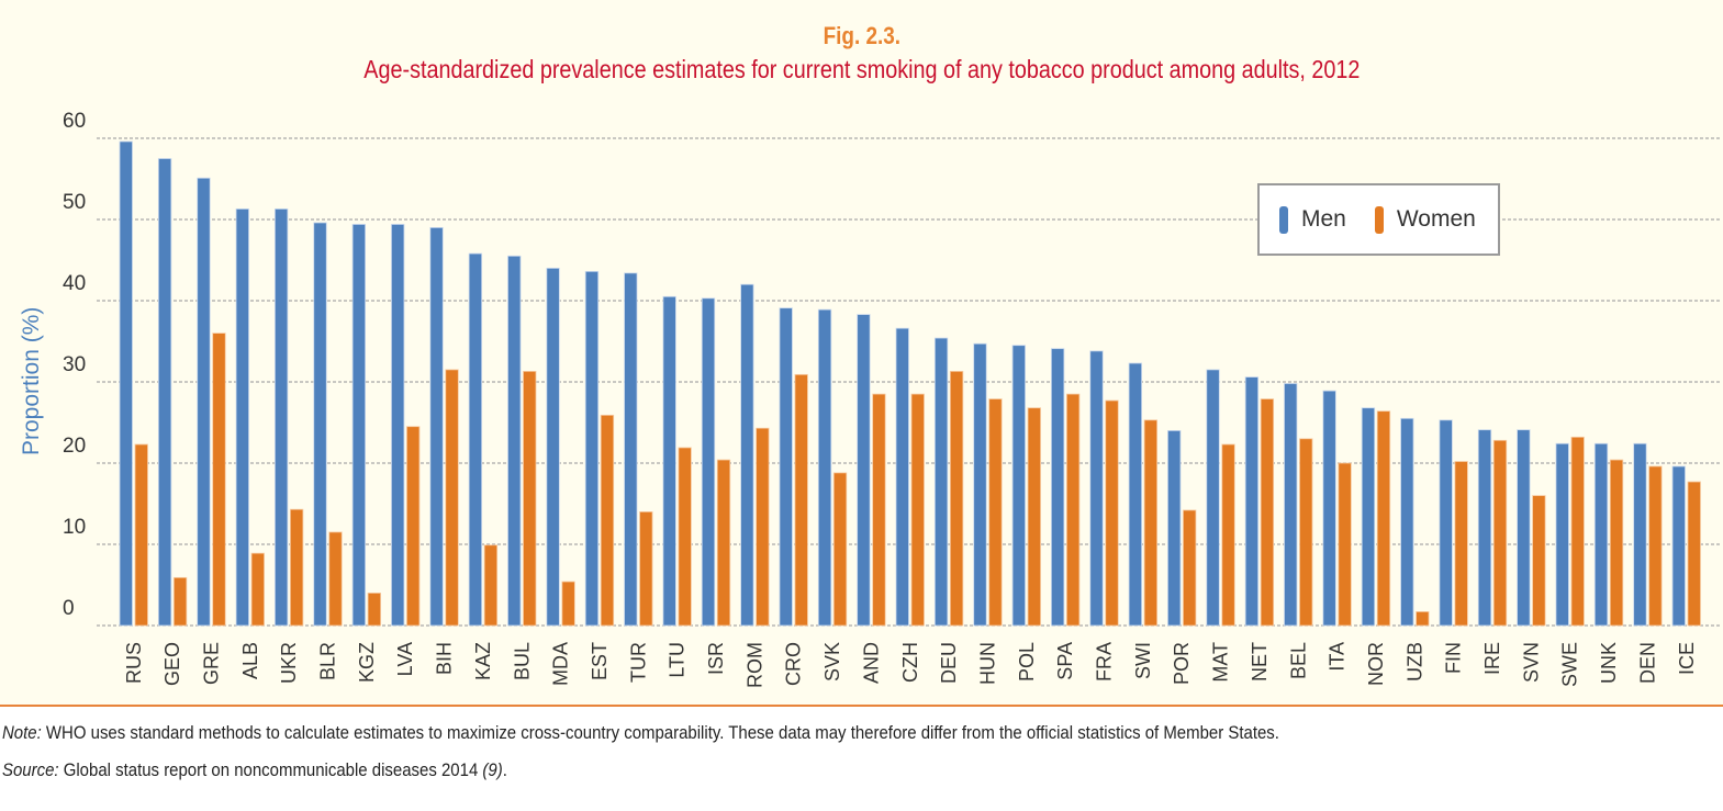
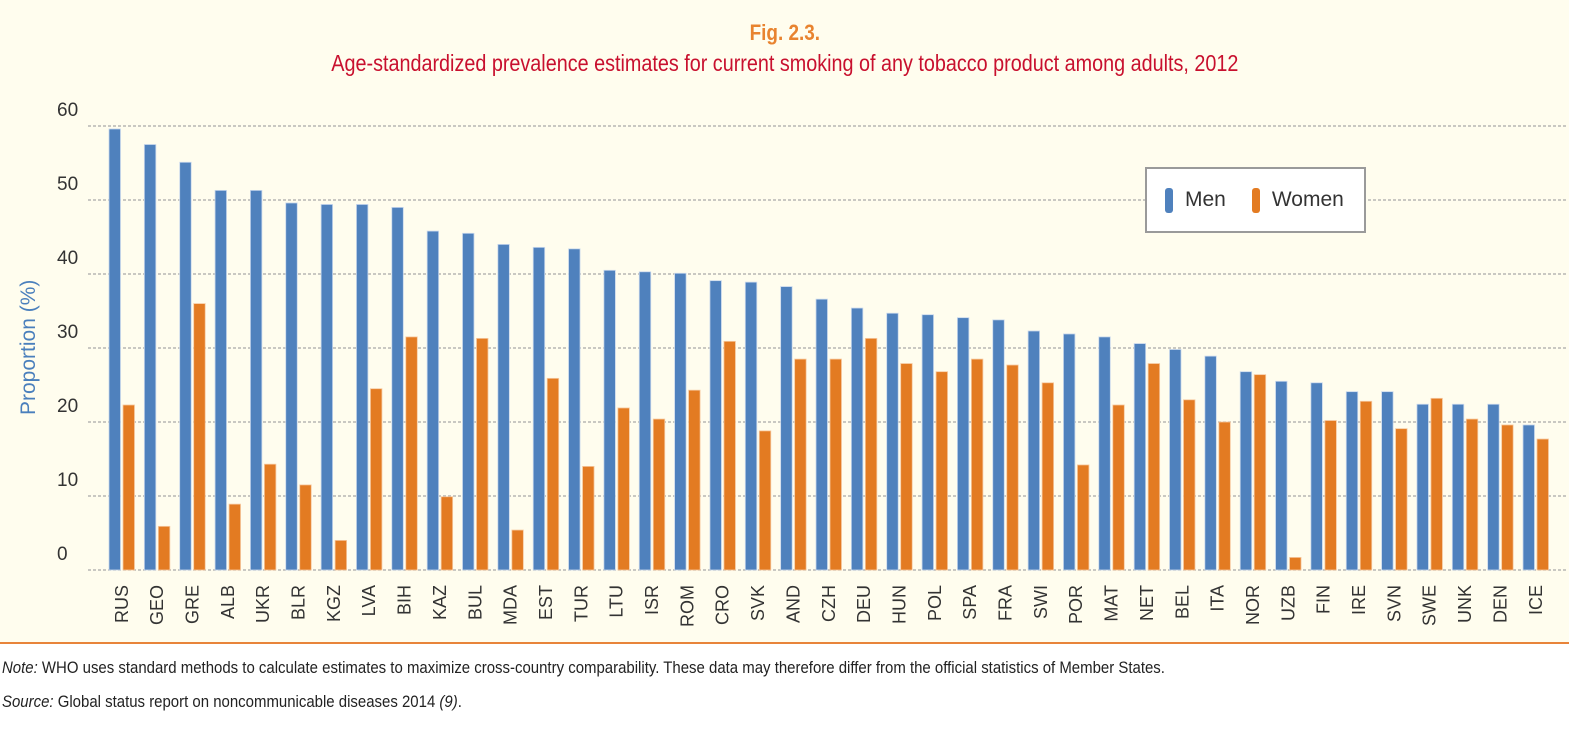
Men/ROM: 42 -> 40
Men/POR: 24 -> 32
Women/SVN: 16 -> 19
